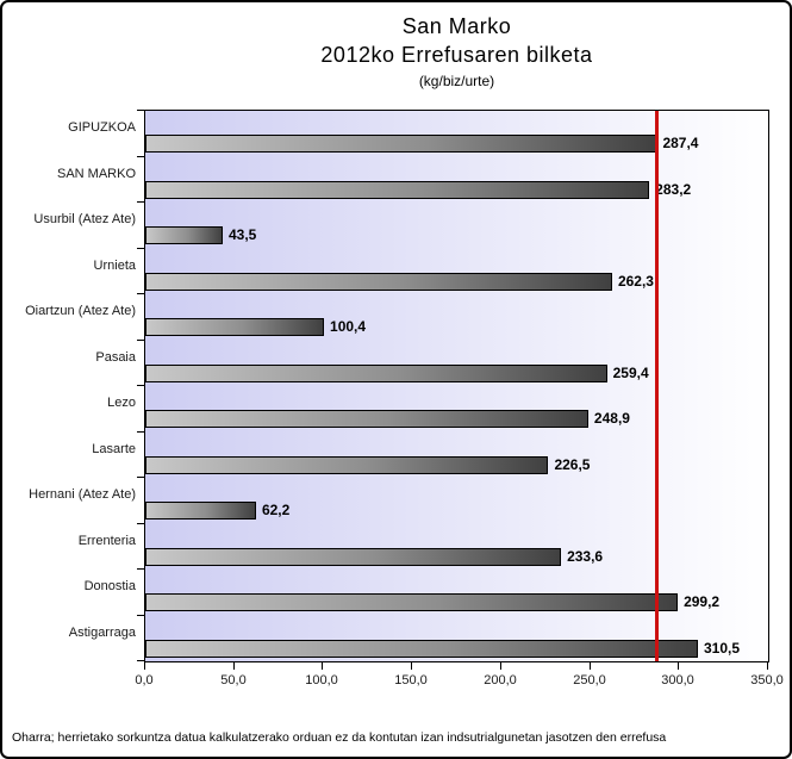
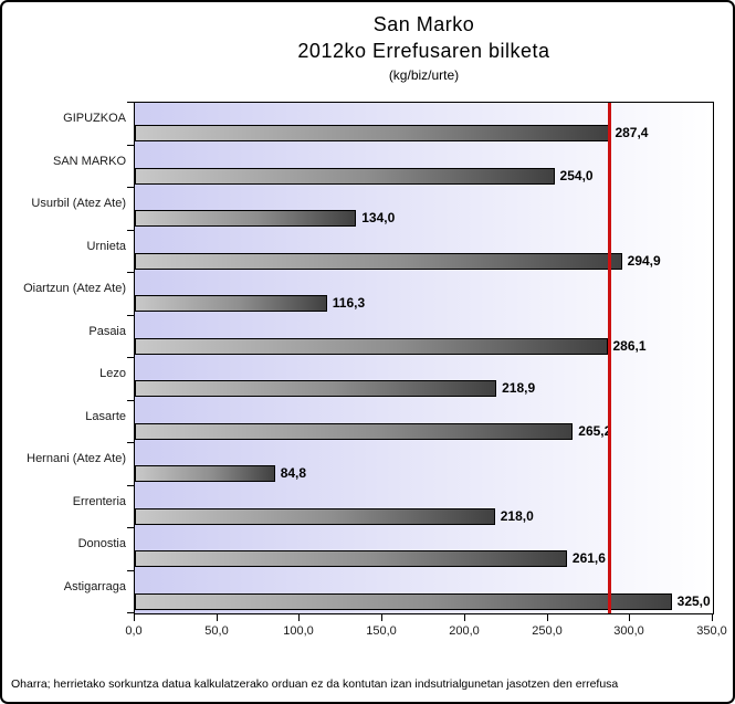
SAN MARKO: 283,2 -> 254,0
Usurbil (Atez Ate): 43,5 -> 134,0
Urnieta: 262,3 -> 294,9
Oiartzun (Atez Ate): 100,4 -> 116,3
Pasaia: 259,4 -> 286,1
Lezo: 248,9 -> 218,9
Lasarte: 226,5 -> 265,2
Hernani (Atez Ate): 62,2 -> 84,8
Errenteria: 233,6 -> 218,0
Donostia: 299,2 -> 261,6
Astigarraga: 310,5 -> 325,0
